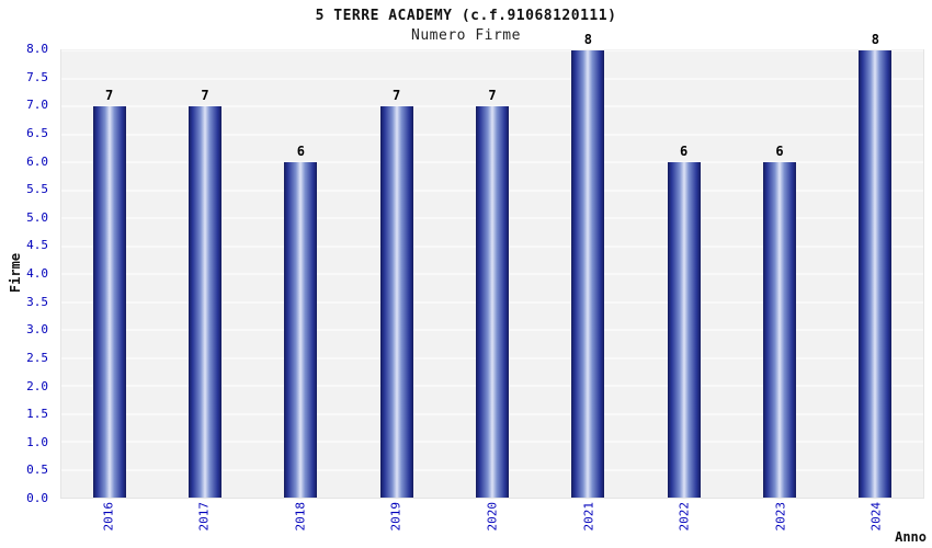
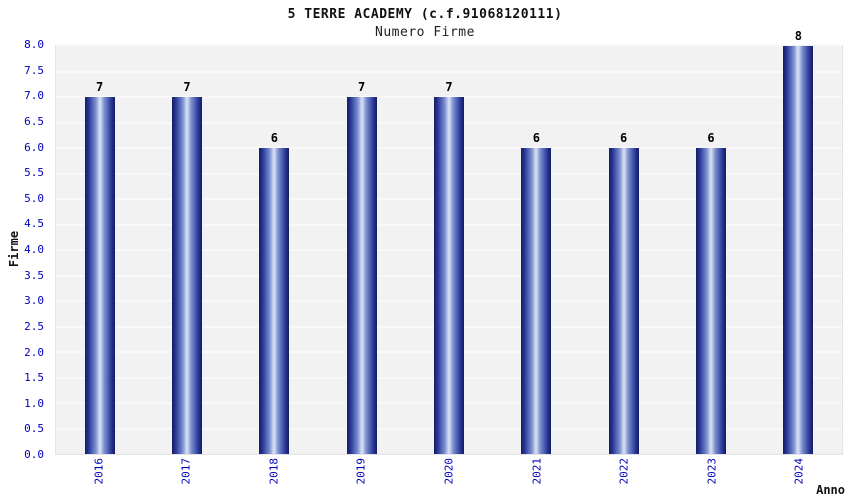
2021: 8 -> 6
